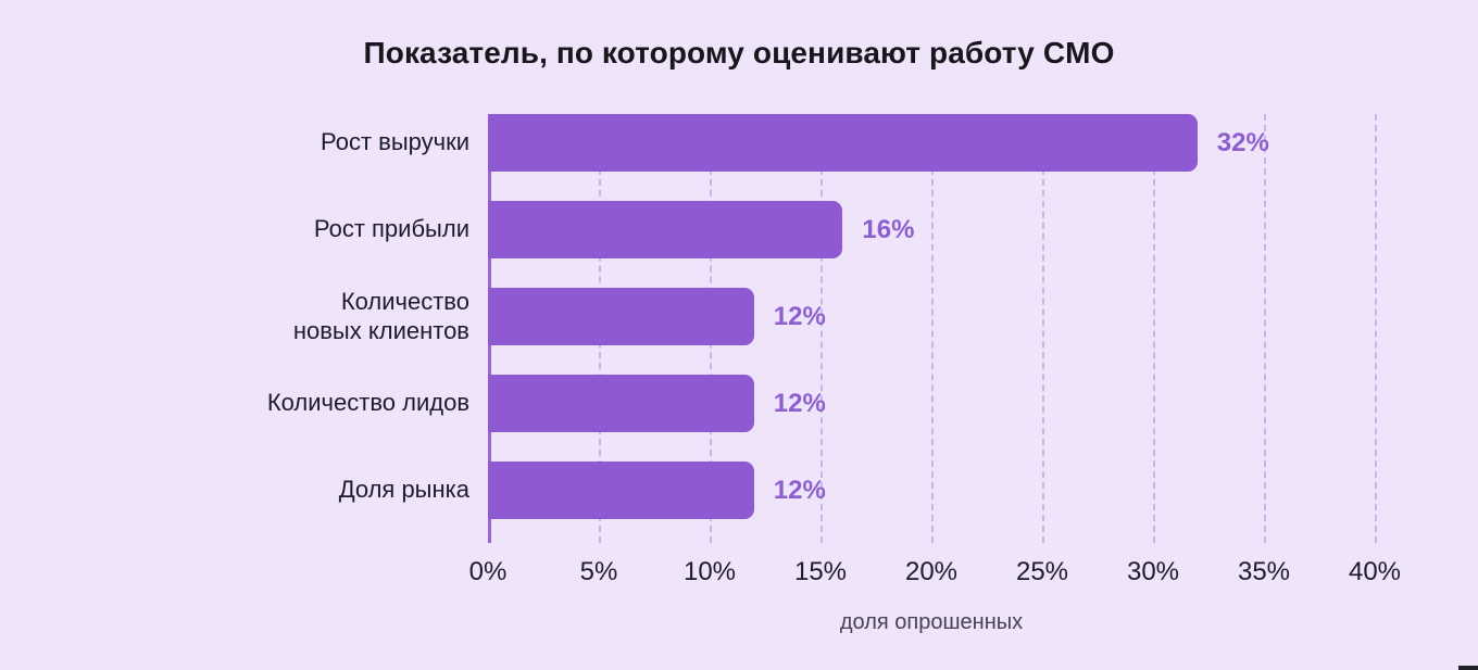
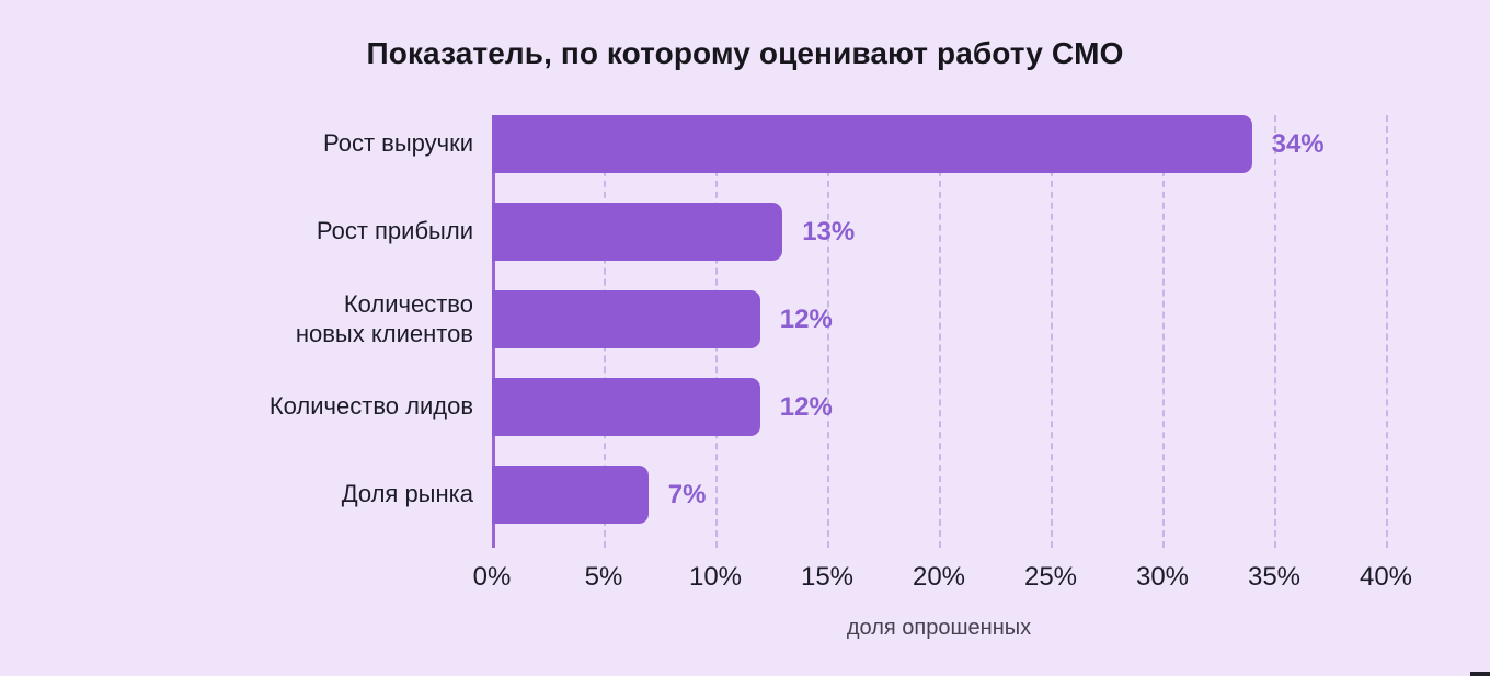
Рост выручки: 32% -> 34%
Рост прибыли: 16% -> 13%
Доля рынка: 12% -> 7%
